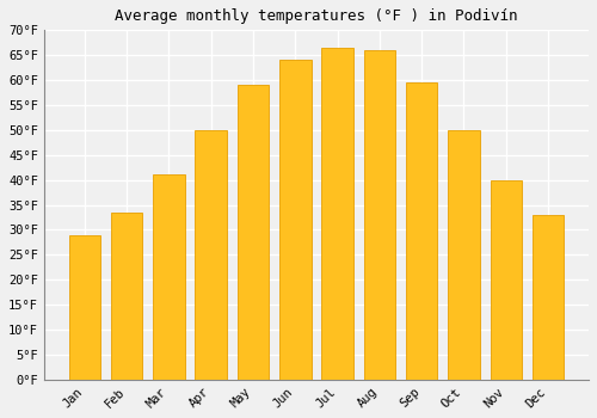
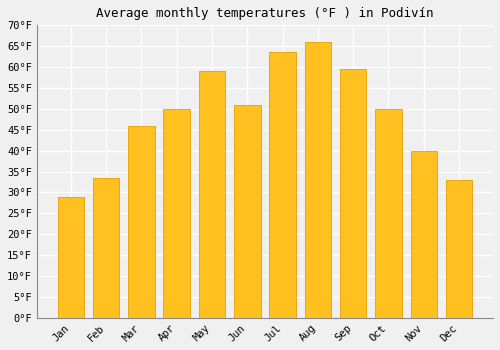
Mar: 41.0°F -> 46.0°F
Jun: 64.0°F -> 51.0°F
Jul: 66.5°F -> 63.5°F
